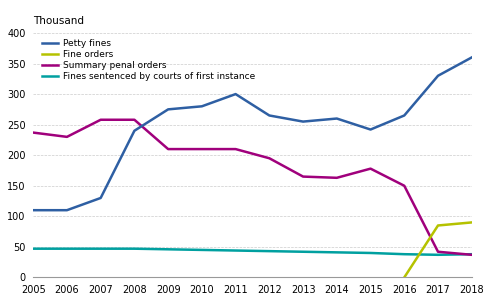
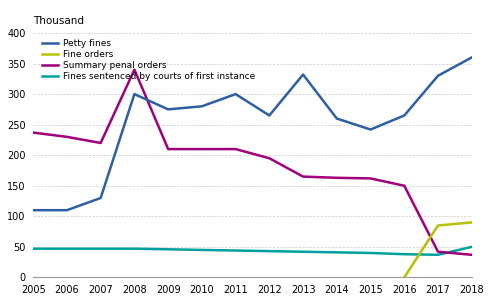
Summary penal orders/2007: 258 -> 220
Petty fines/2008: 240 -> 300
Summary penal orders/2008: 258 -> 340
Petty fines/2013: 255 -> 332
Summary penal orders/2015: 178 -> 162
Fines sentenced by courts of first instance/2018: 38 -> 50
